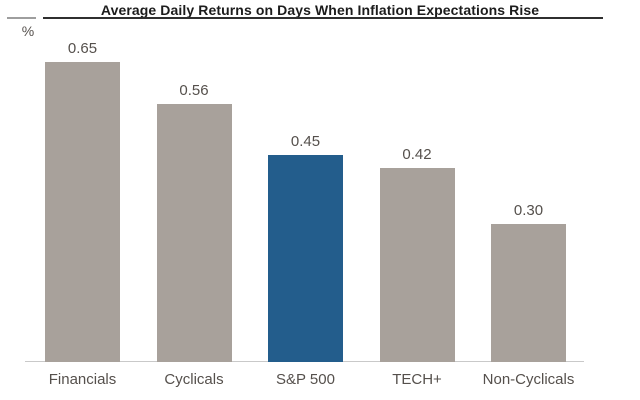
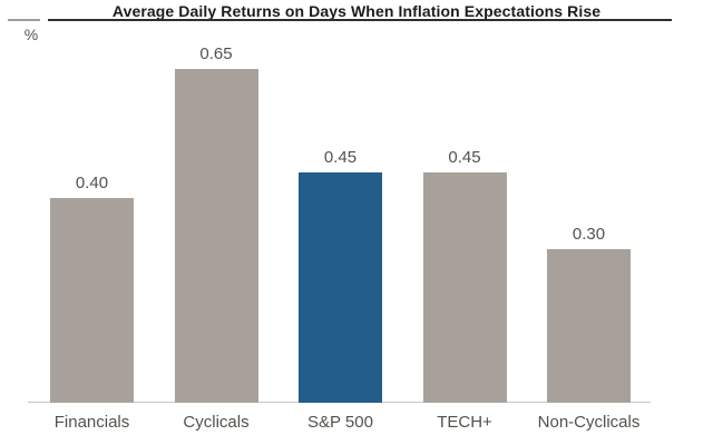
Financials: 0.65 -> 0.40
Cyclicals: 0.56 -> 0.65
TECH+: 0.42 -> 0.45
